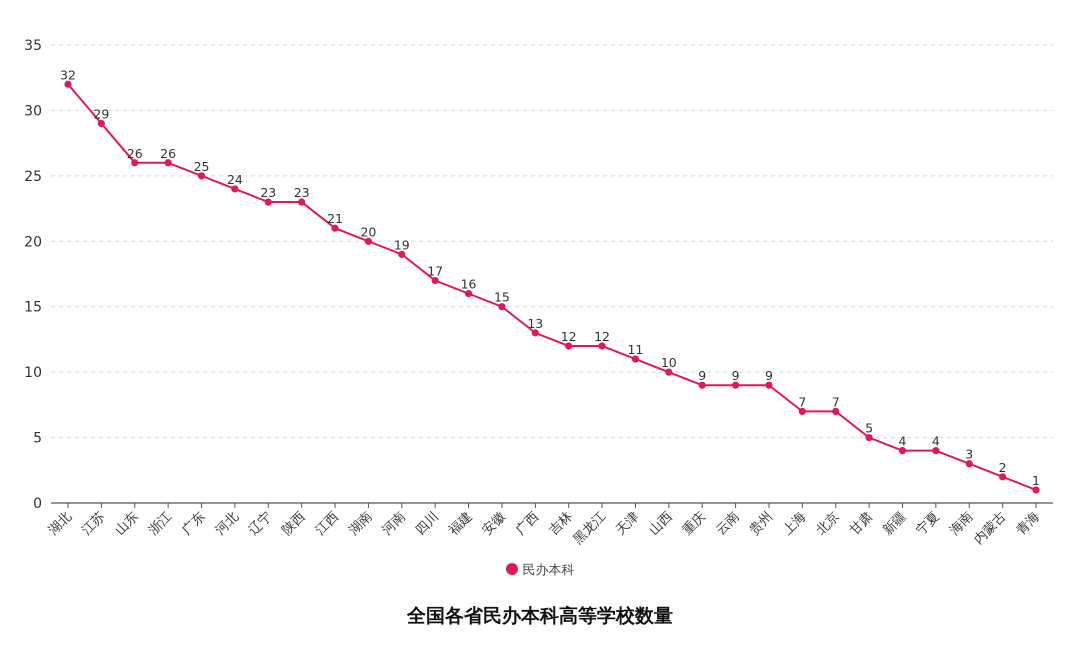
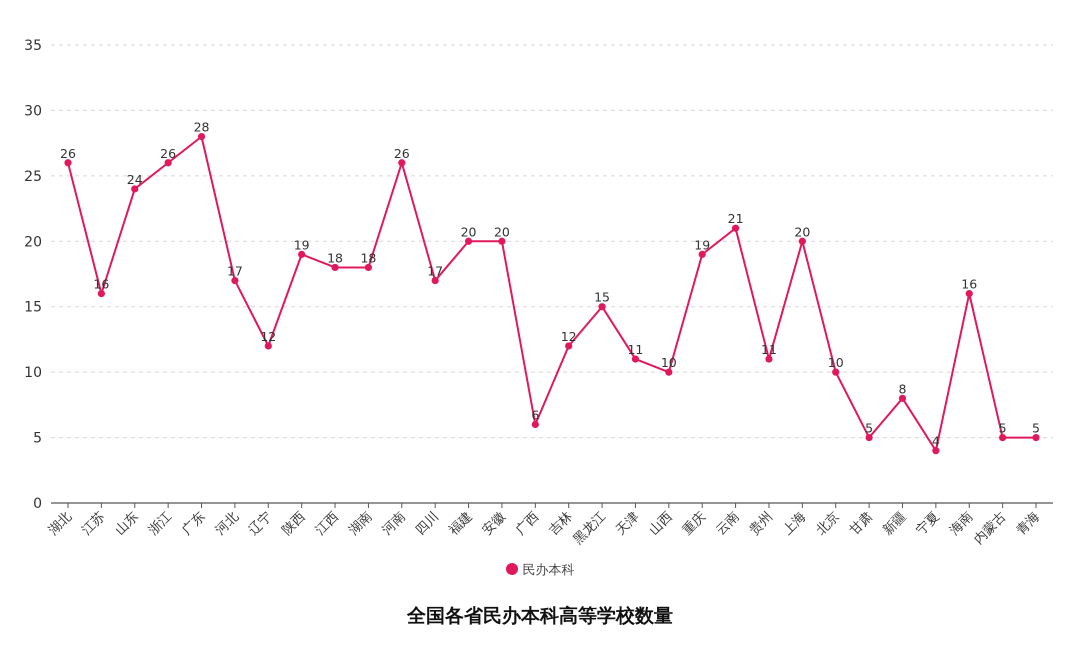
湖北: 32 -> 26
江苏: 29 -> 16
山东: 26 -> 24
广东: 25 -> 28
河北: 24 -> 17
辽宁: 23 -> 12
陕西: 23 -> 19
江西: 21 -> 18
湖南: 20 -> 18
河南: 19 -> 26
福建: 16 -> 20
安徽: 15 -> 20
广西: 13 -> 6
黑龙江: 12 -> 15
重庆: 9 -> 19
云南: 9 -> 21
贵州: 9 -> 11
上海: 7 -> 20
北京: 7 -> 10
新疆: 4 -> 8
海南: 3 -> 16
内蒙古: 2 -> 5
青海: 1 -> 5
